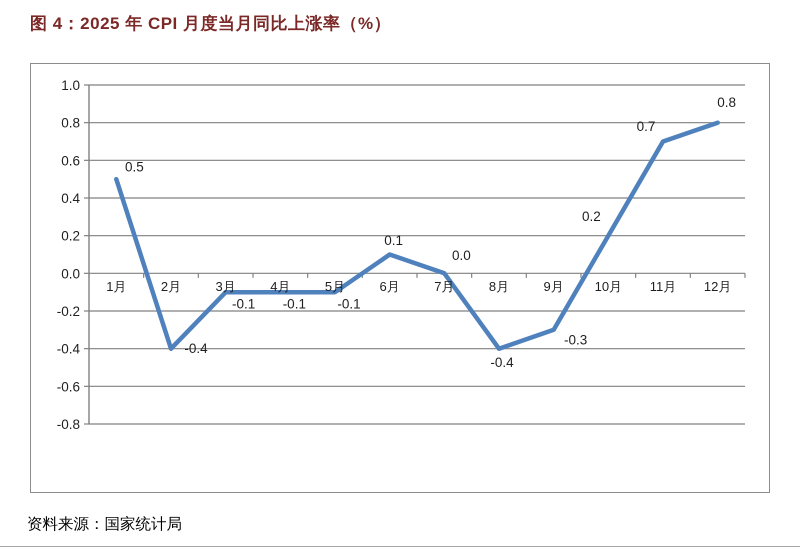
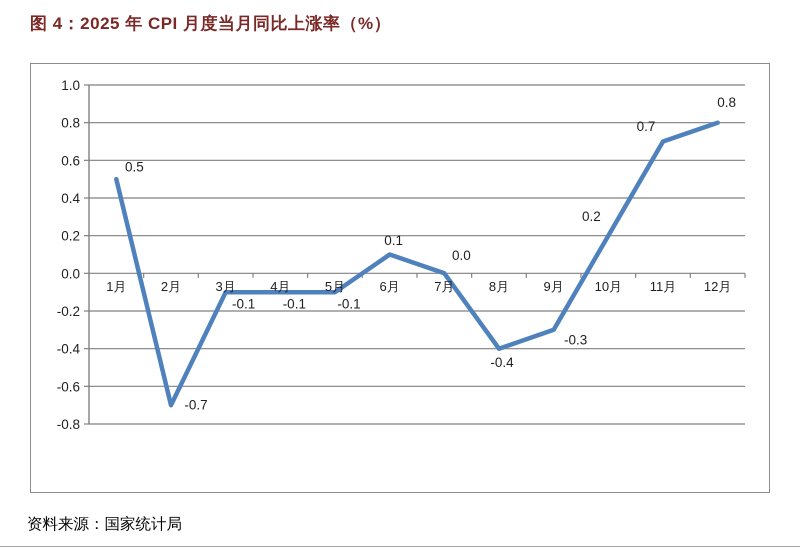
2月: -0.4 -> -0.7
